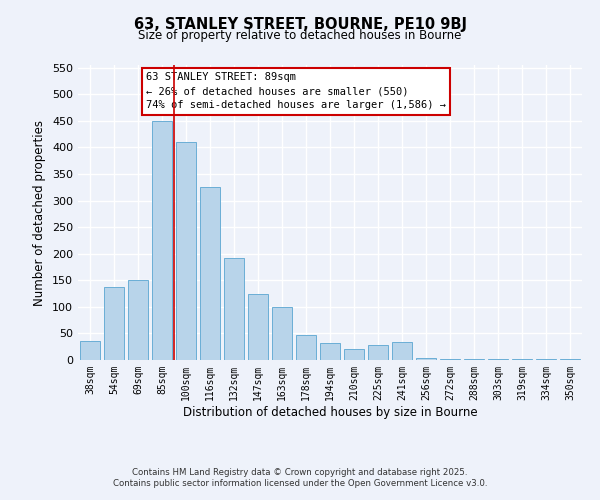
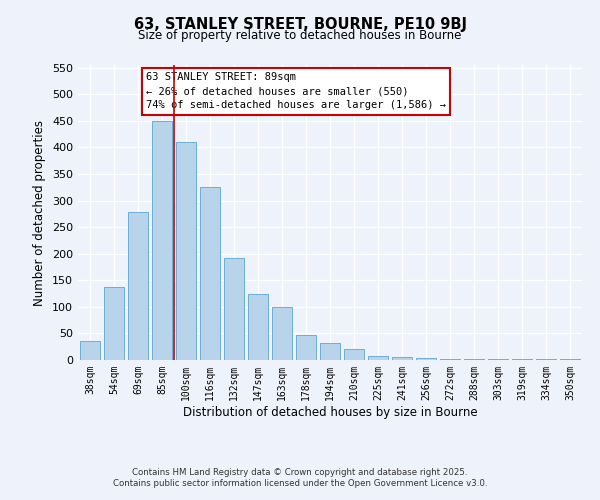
69sqm: 150 -> 278
225sqm: 28 -> 7
241sqm: 34 -> 5
